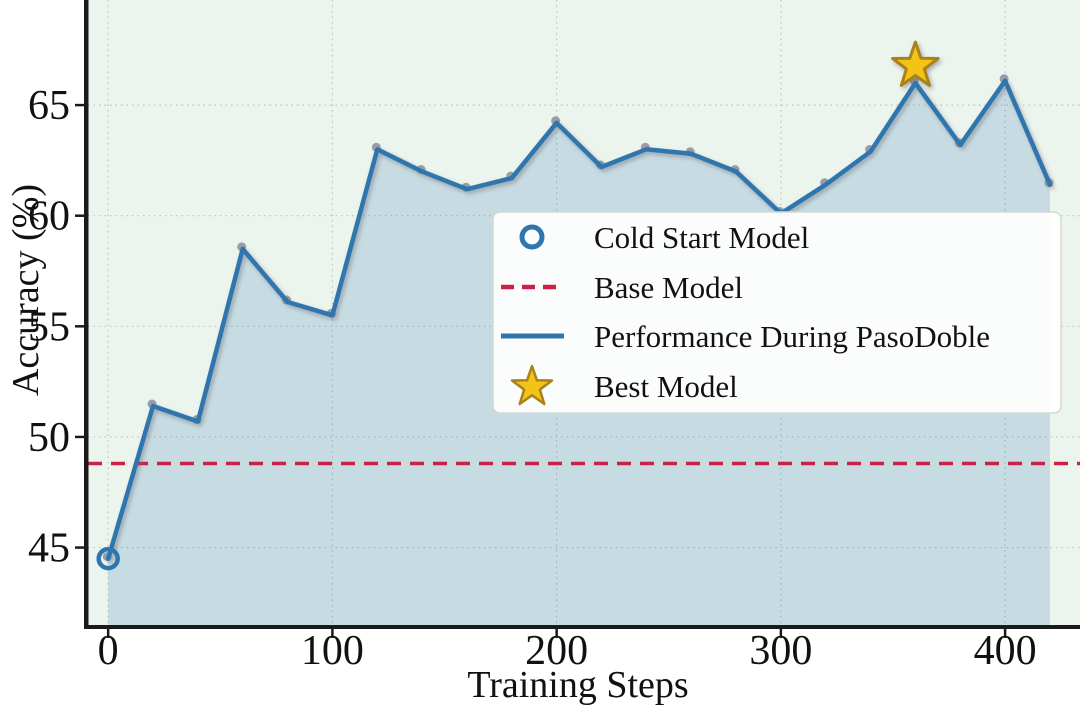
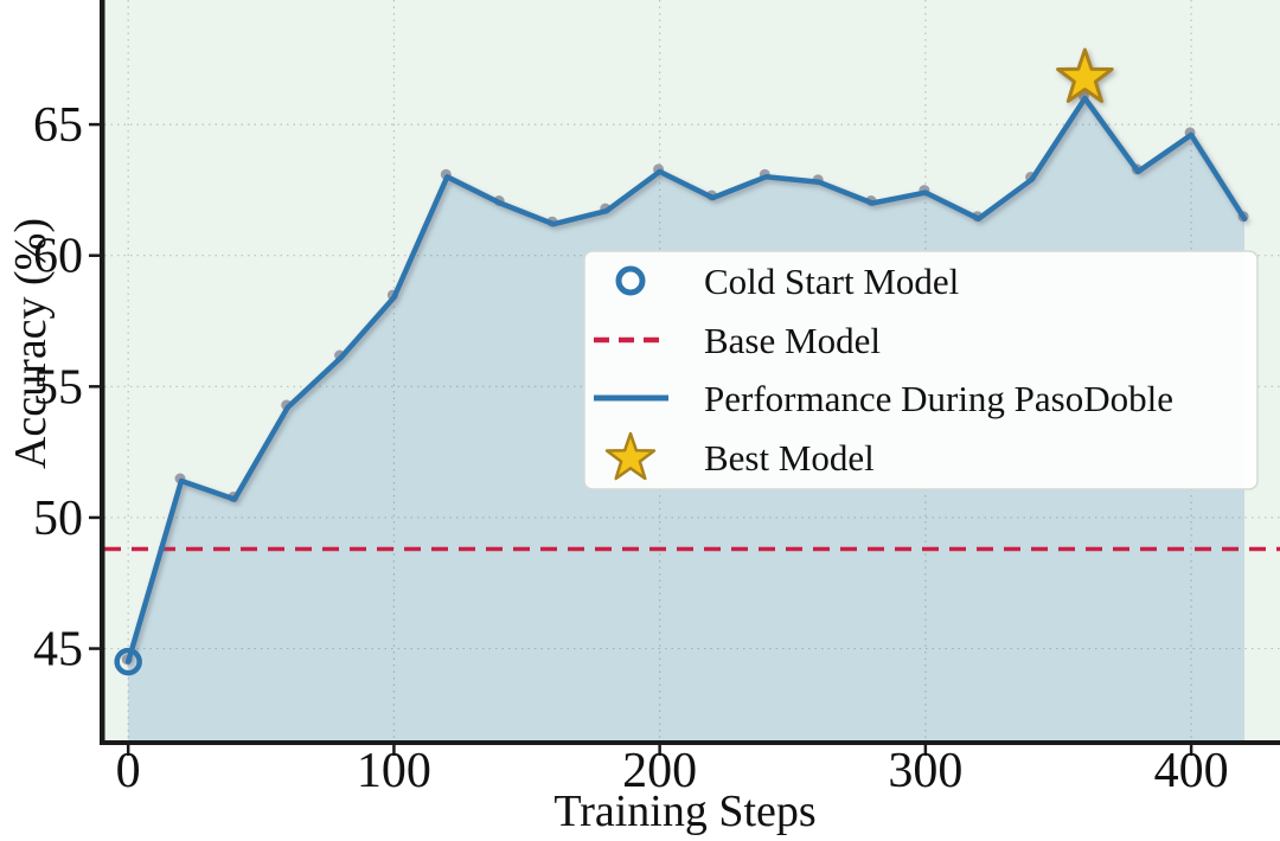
60: 58.5 -> 54.2
100: 55.5 -> 58.4
200: 64.2 -> 63.2
300: 60.1 -> 62.4
400: 66.1 -> 64.6
